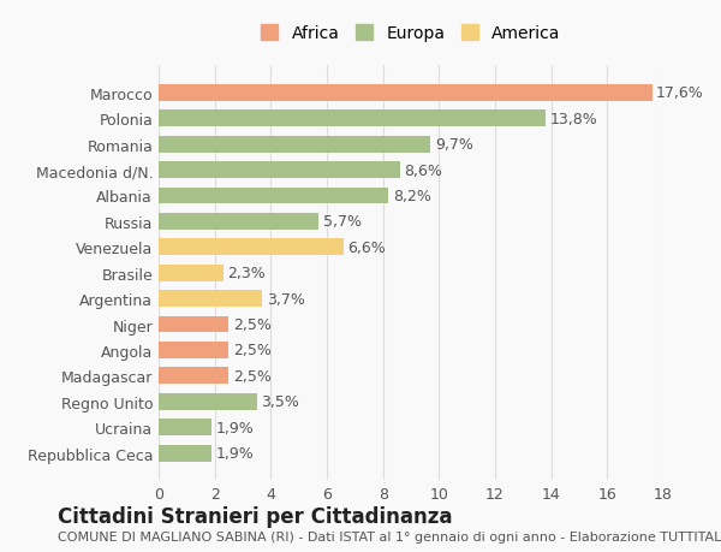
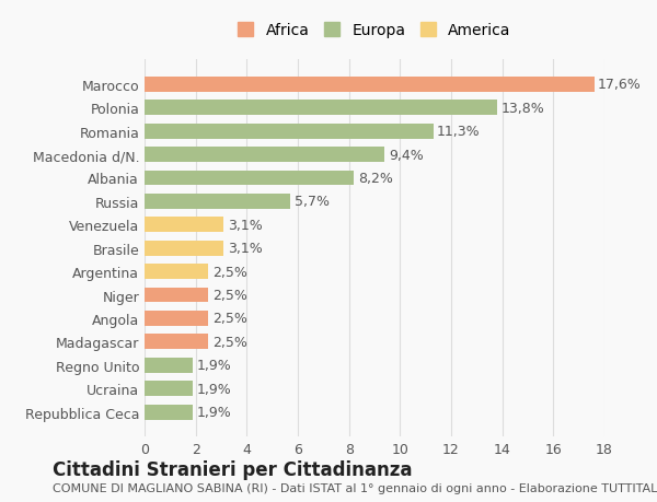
Romania: 9,7% -> 11,3%
Macedonia d/N.: 8,6% -> 9,4%
Venezuela: 6,6% -> 3,1%
Brasile: 2,3% -> 3,1%
Argentina: 3,7% -> 2,5%
Regno Unito: 3,5% -> 1,9%
